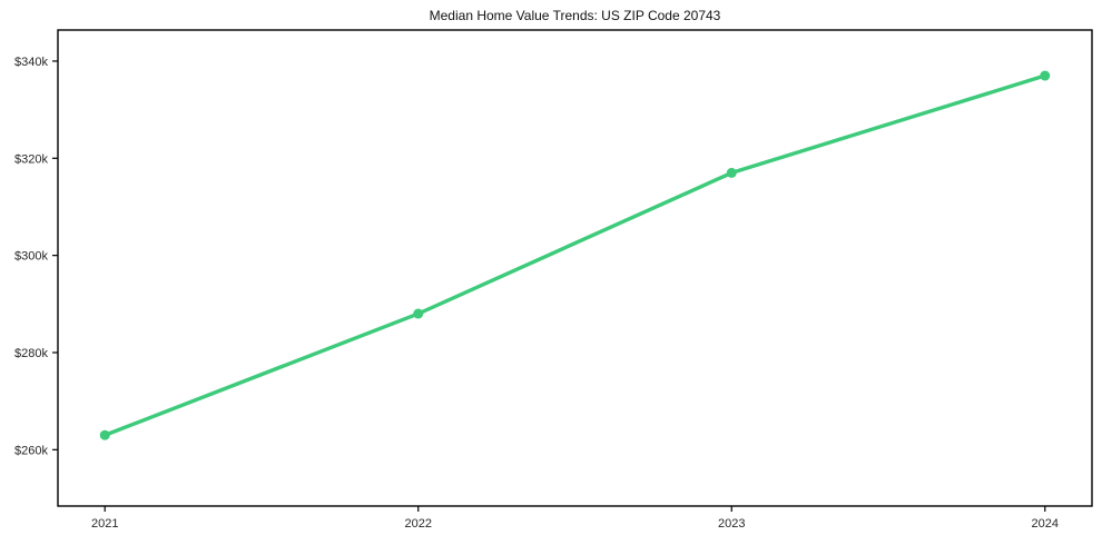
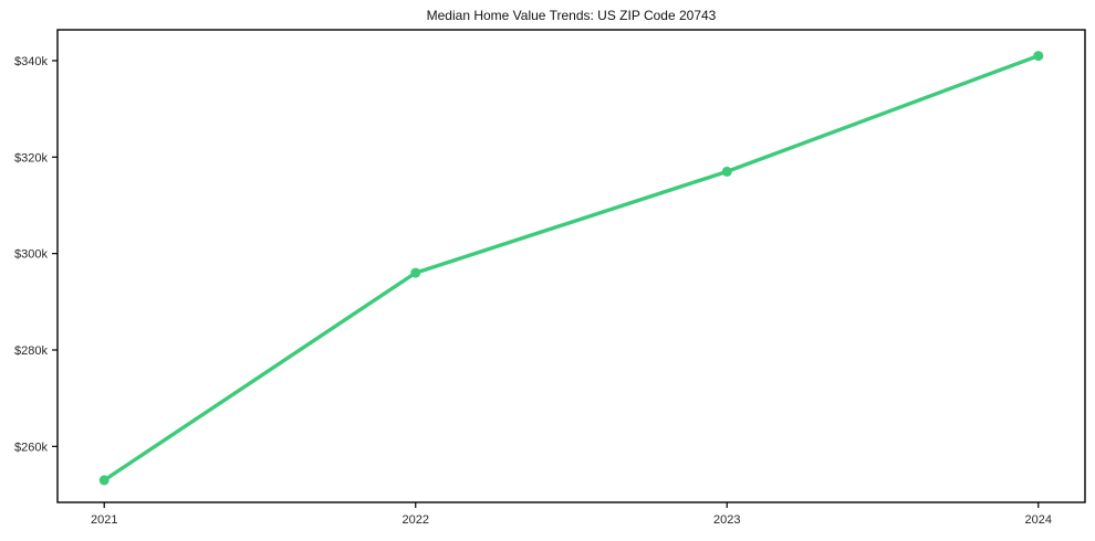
2021: $263k -> $253k
2022: $288k -> $296k
2024: $337k -> $341k
